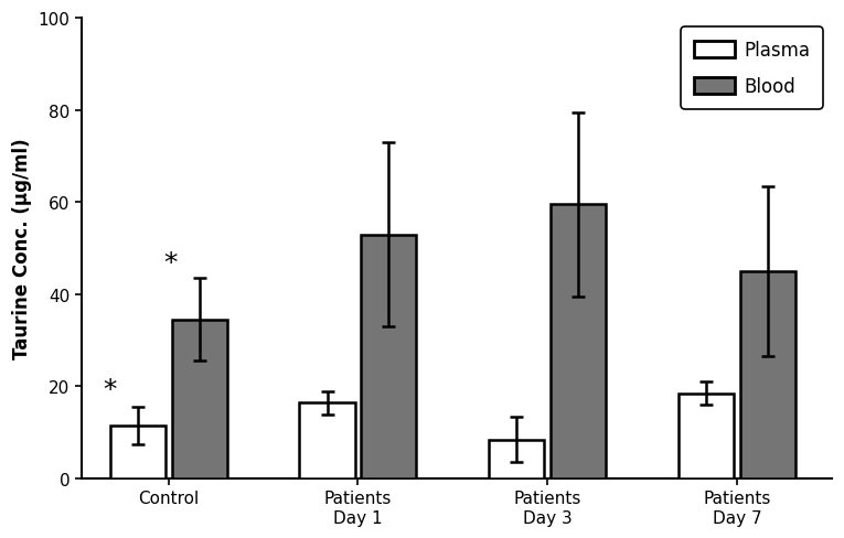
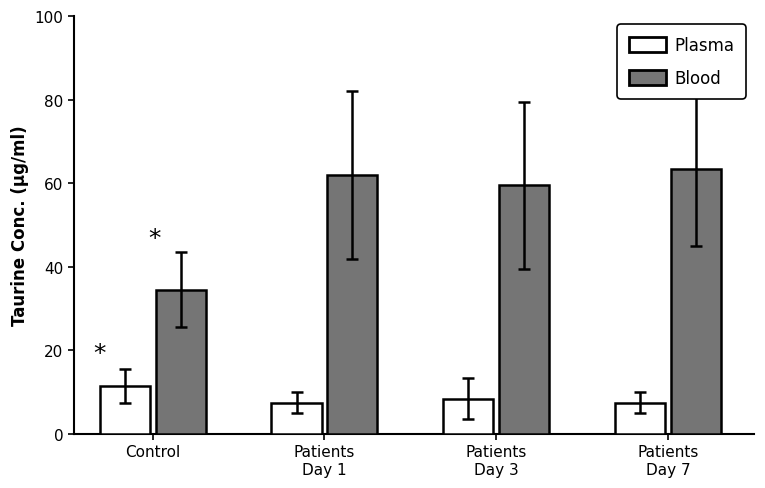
Plasma/Patients Day 1: 16.5 -> 7.5
Blood/Patients Day 1: 53.0 -> 62.0
Plasma/Patients Day 7: 18.5 -> 7.5
Blood/Patients Day 7: 45.0 -> 63.5
